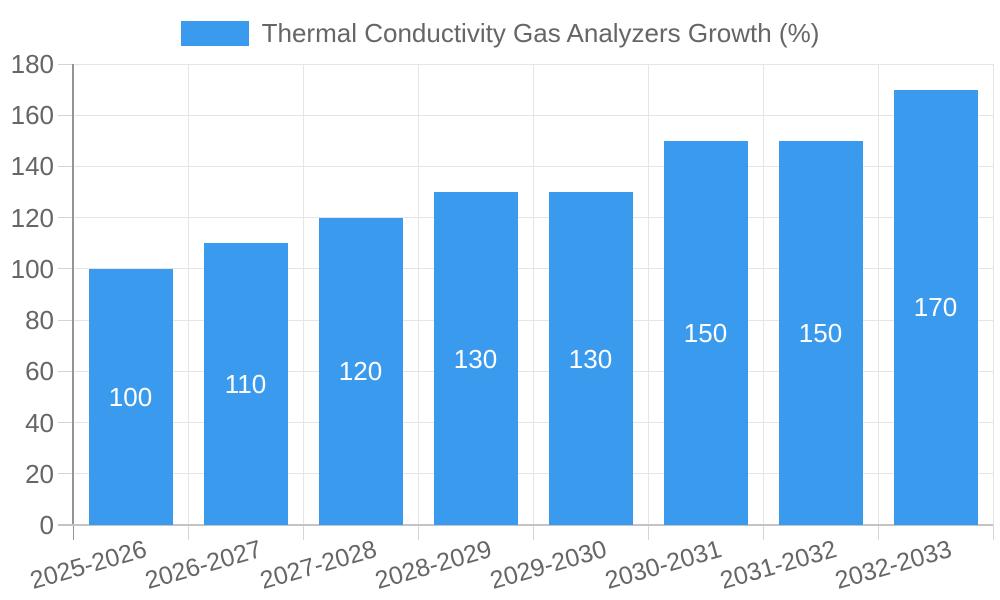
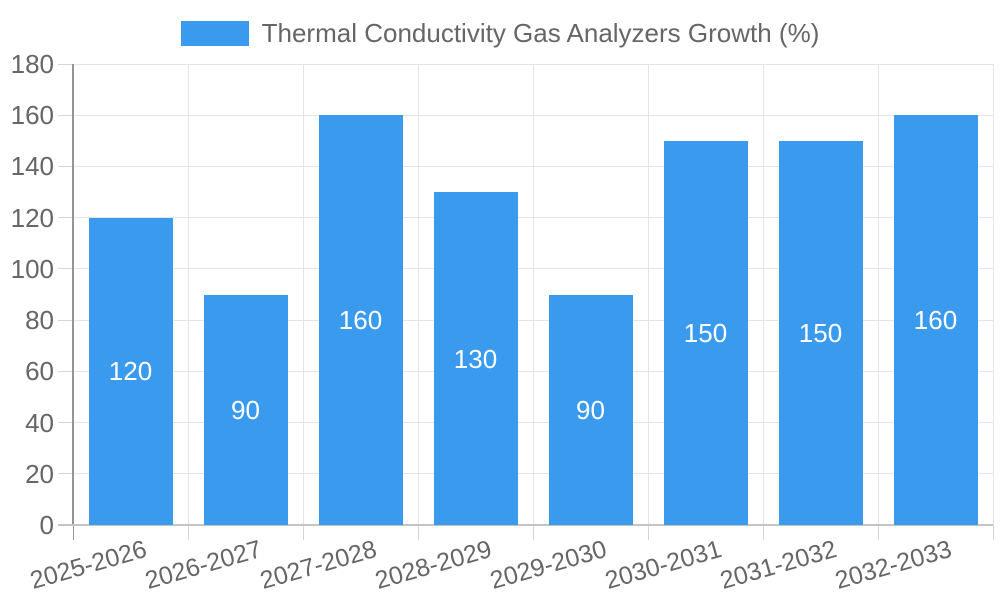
2025-2026: 100 -> 120
2026-2027: 110 -> 90
2027-2028: 120 -> 160
2029-2030: 130 -> 90
2032-2033: 170 -> 160
